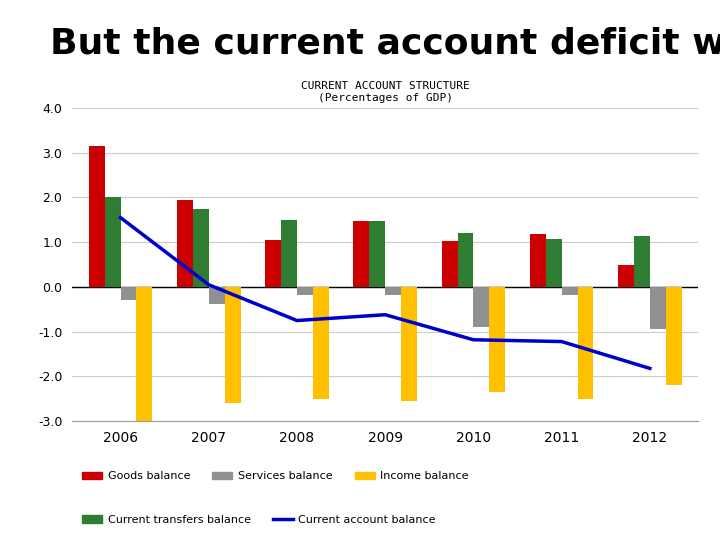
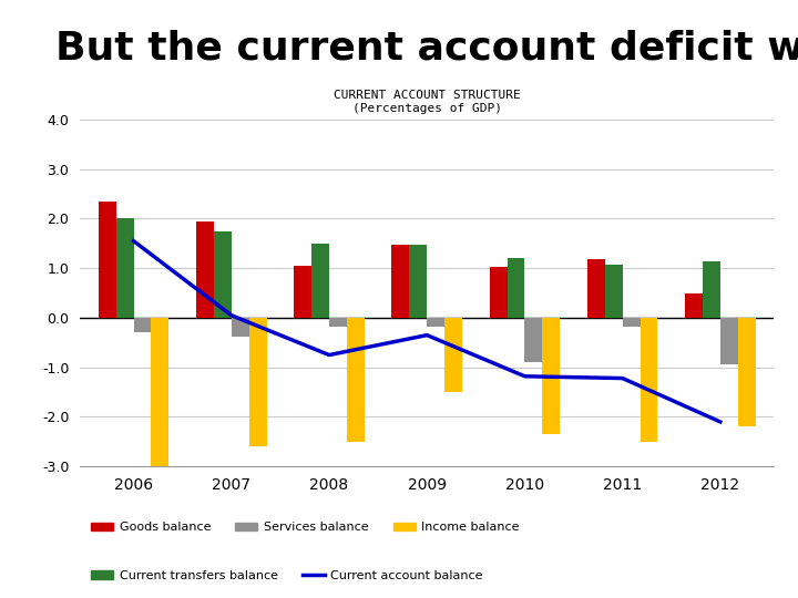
Goods balance/2006: 3.15 -> 2.35
Current account balance/2009: -0.62 -> -0.35
Income balance/2009: -2.55 -> -1.50
Current account balance/2012: -1.82 -> -2.10
